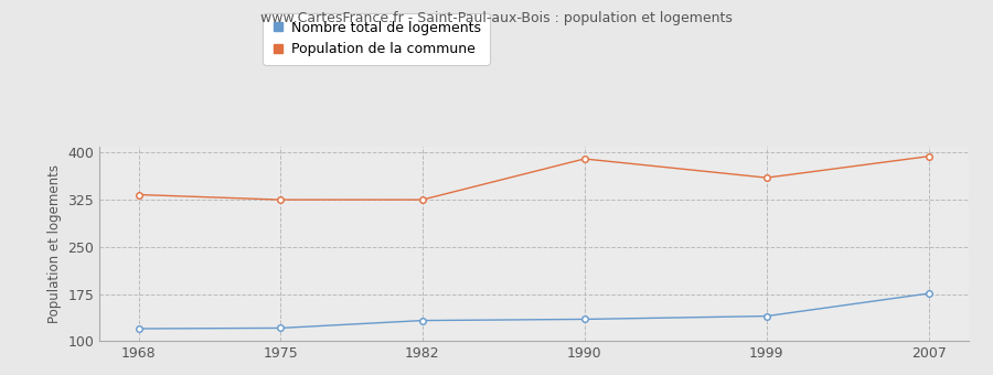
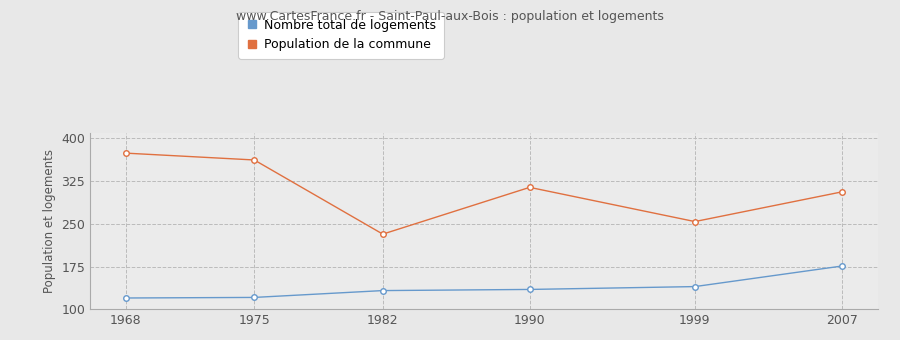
Population de la commune/1968: 333 -> 374
Population de la commune/1975: 325 -> 362
Population de la commune/1982: 325 -> 232
Population de la commune/1990: 390 -> 314
Population de la commune/1999: 360 -> 254
Population de la commune/2007: 394 -> 306
